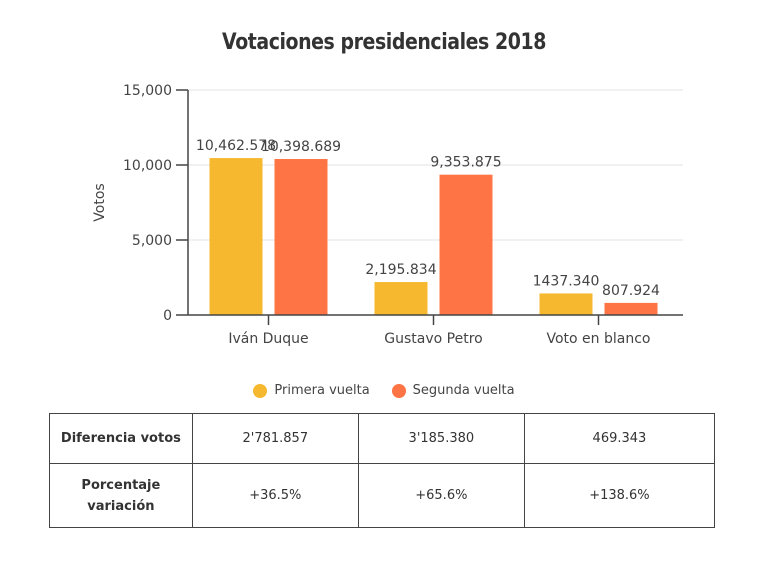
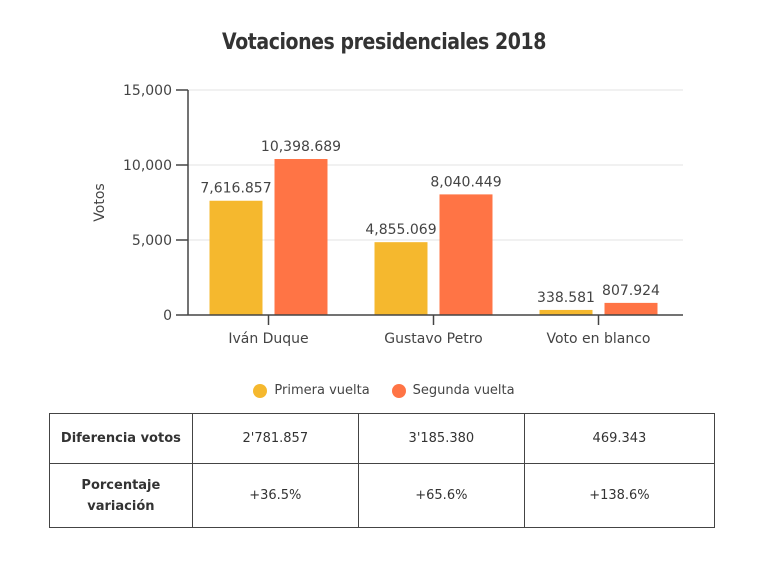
Primera vuelta/Iván Duque: 10,462.578 -> 7,616.857
Primera vuelta/Gustavo Petro: 2,195.834 -> 4,855.069
Segunda vuelta/Gustavo Petro: 9,353.875 -> 8,040.449
Primera vuelta/Voto en blanco: 1437.340 -> 338.581
